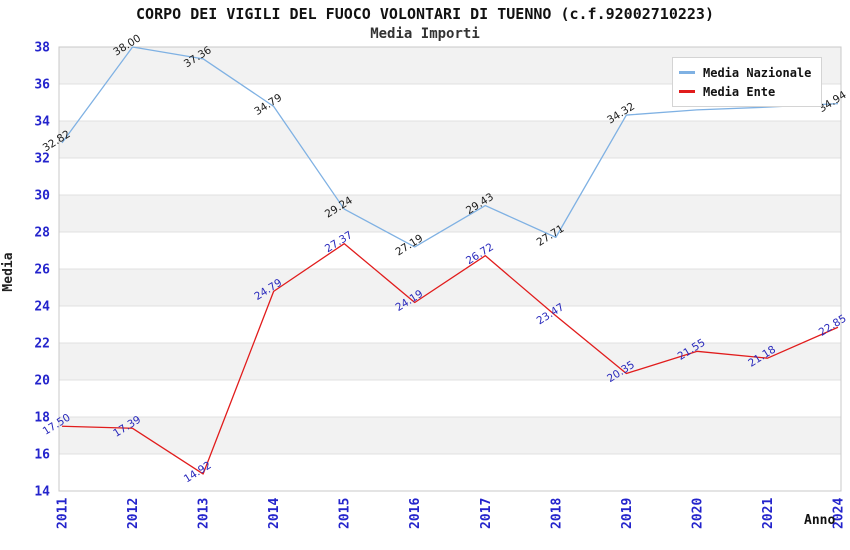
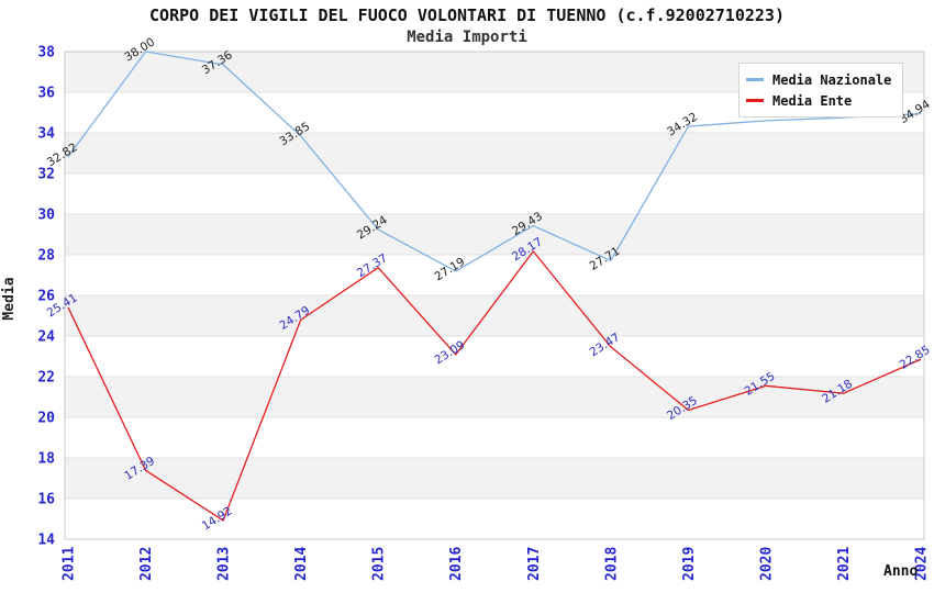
Media Ente/2011: 17.50 -> 25.41
Media Nazionale/2014: 34.79 -> 33.85
Media Ente/2016: 24.19 -> 23.09
Media Ente/2017: 26.72 -> 28.17
